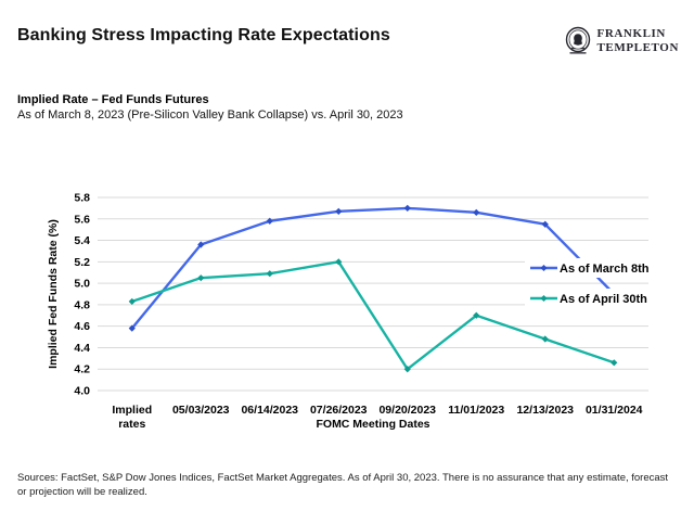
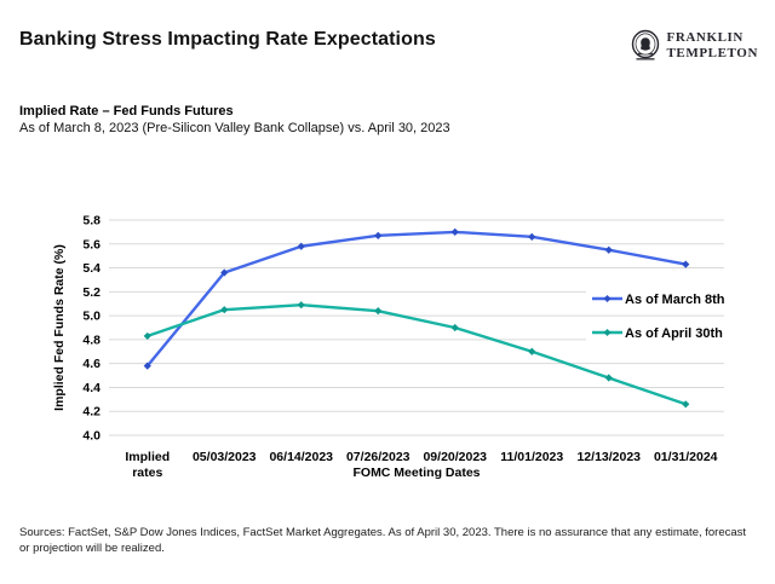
As of April 30th/07/26/2023: 5.2 -> 5.0
As of April 30th/09/20/2023: 4.2 -> 4.9
As of March 8th/01/31/2024: 4.9 -> 5.4
